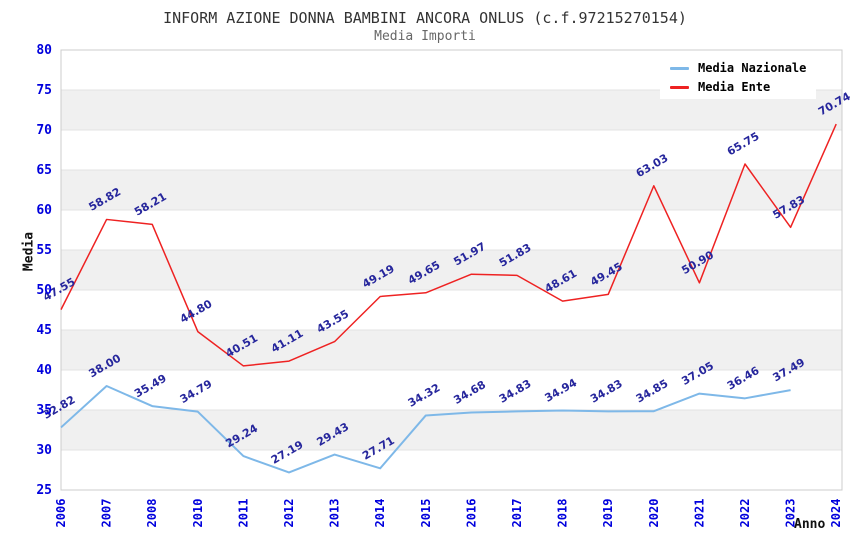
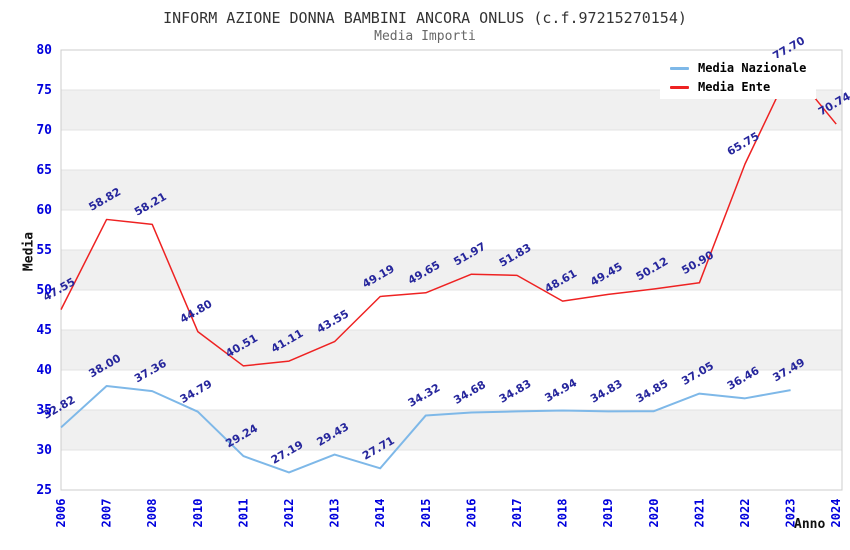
Media Nazionale/2008: 35.49 -> 37.36
Media Ente/2020: 63.03 -> 50.12
Media Ente/2023: 57.83 -> 77.70
